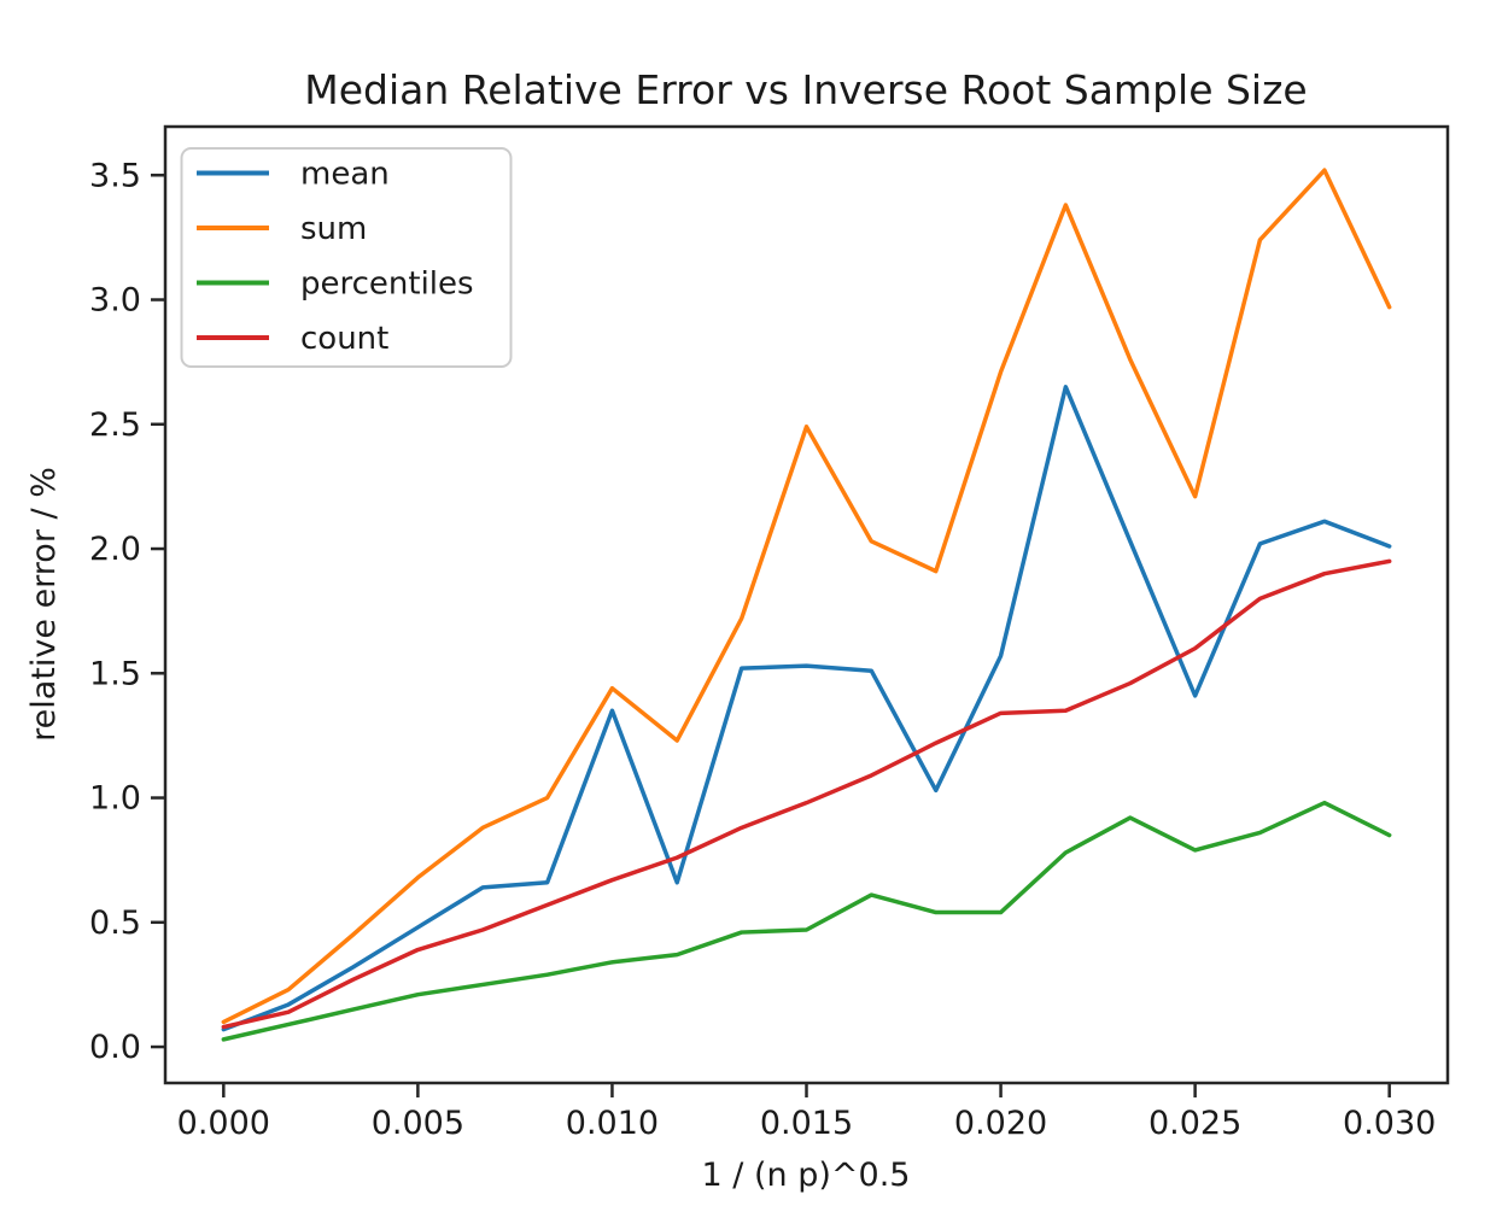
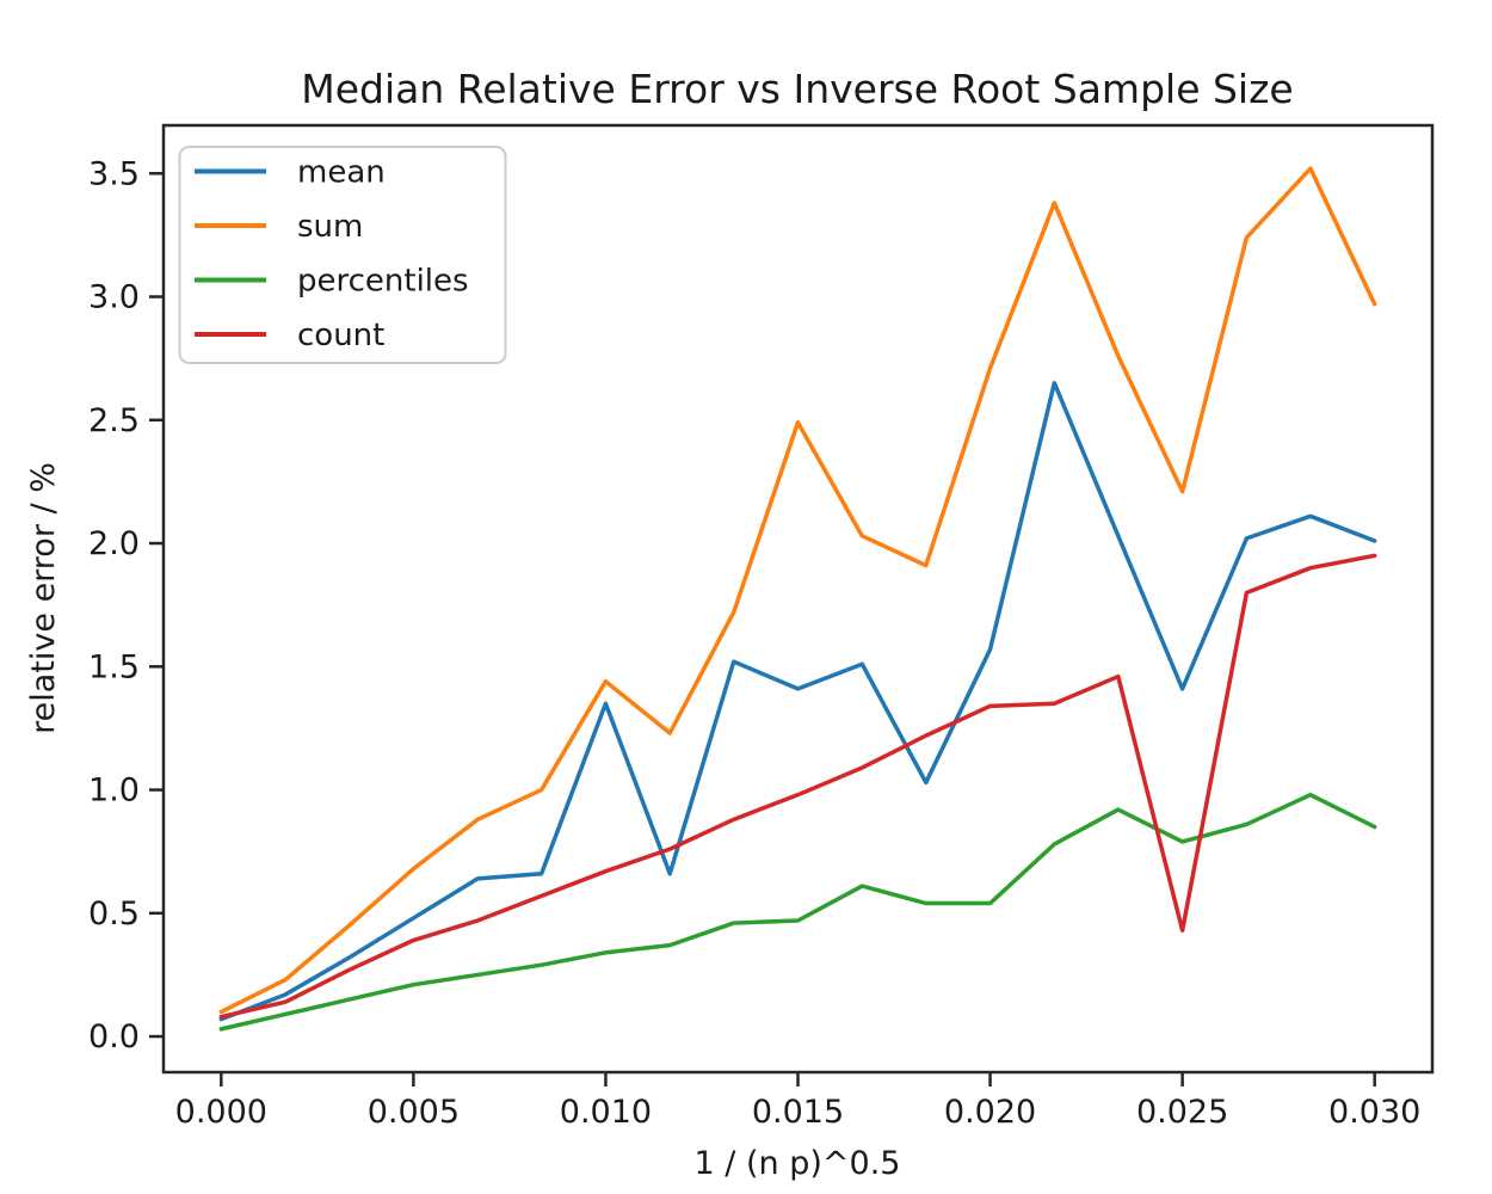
mean/0.015: 1.53 -> 1.41
count/0.025: 1.60 -> 0.43
